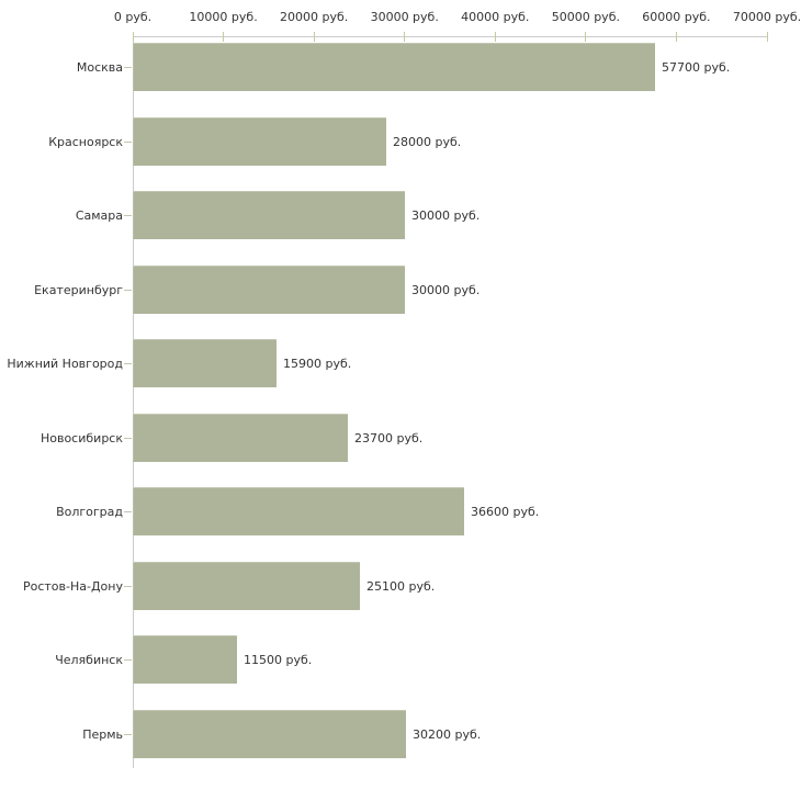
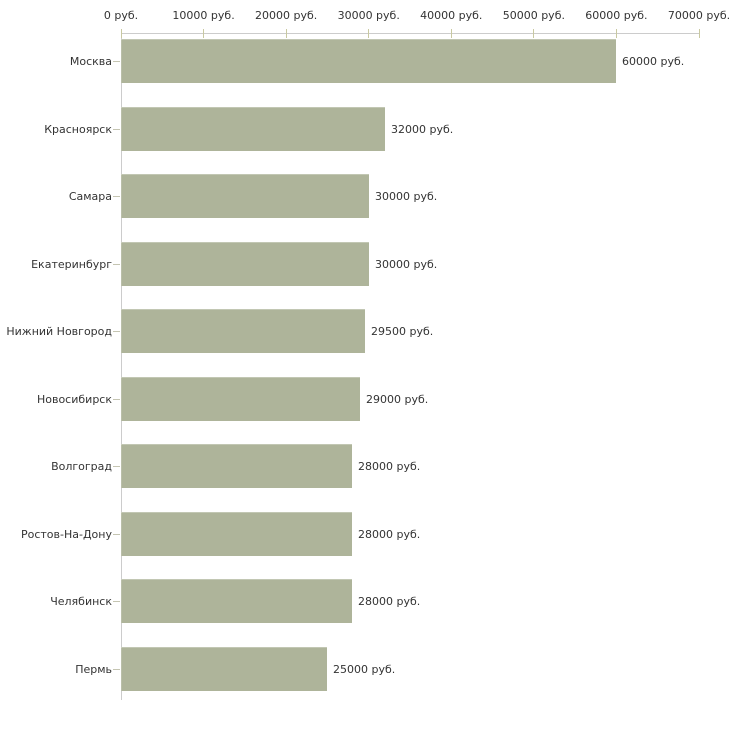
Москва: 57700 -> 60000
Красноярск: 28000 -> 32000
Нижний Новгород: 15900 -> 29500
Новосибирск: 23700 -> 29000
Волгоград: 36600 -> 28000
Ростов-На-Дону: 25100 -> 28000
Челябинск: 11500 -> 28000
Пермь: 30200 -> 25000
